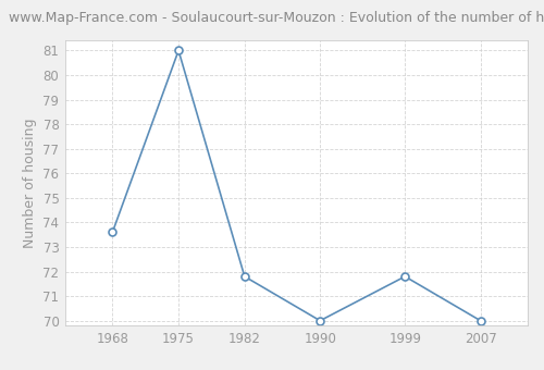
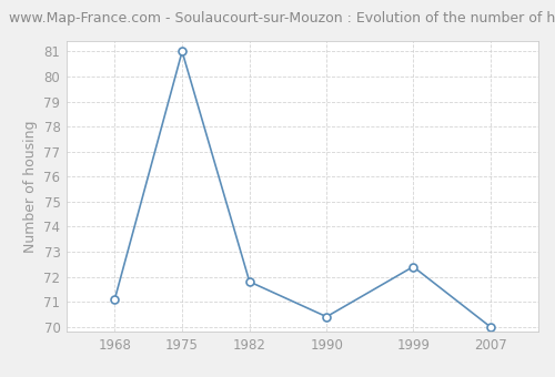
1968: 73.6 -> 71.1
1990: 70.0 -> 70.4
1999: 71.8 -> 72.4
